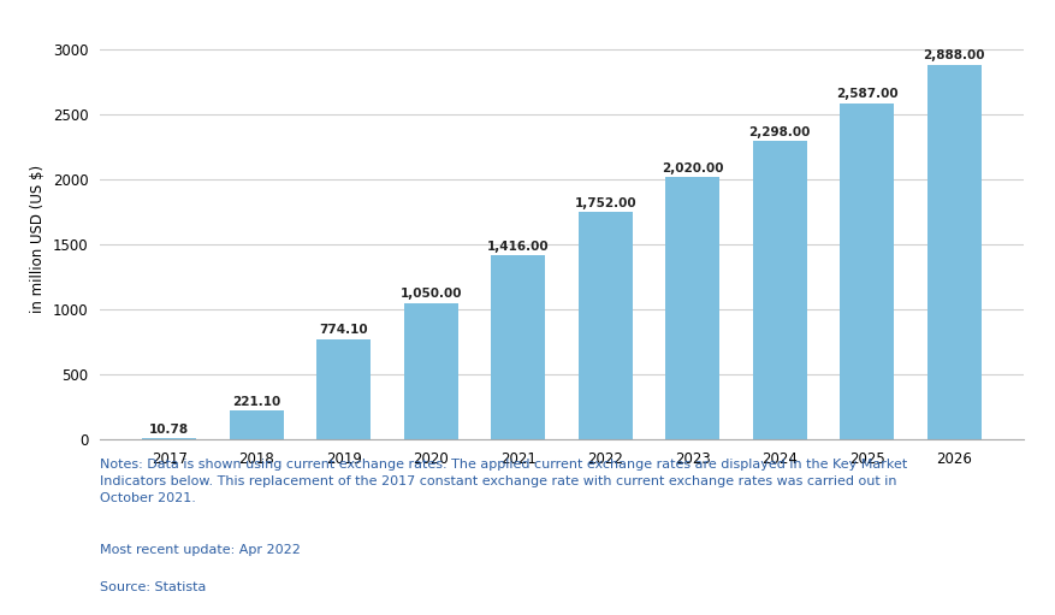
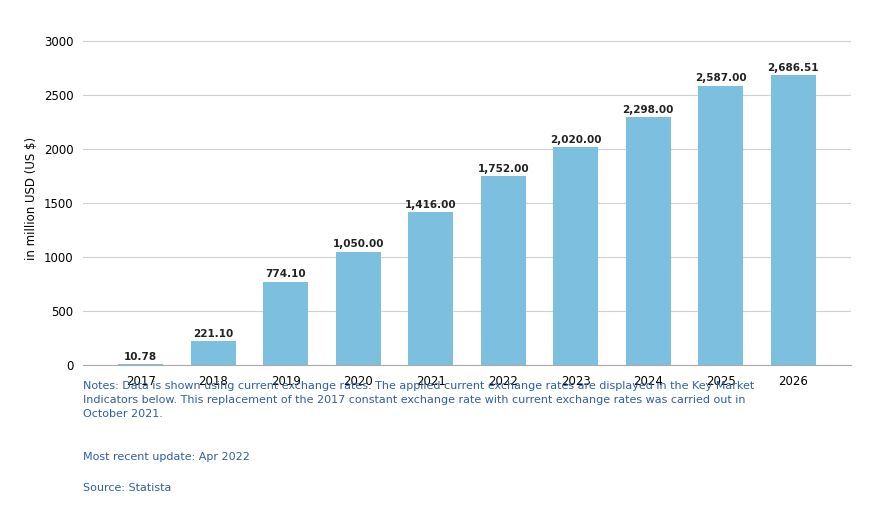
2026: 2,888.00 -> 2,686.51
